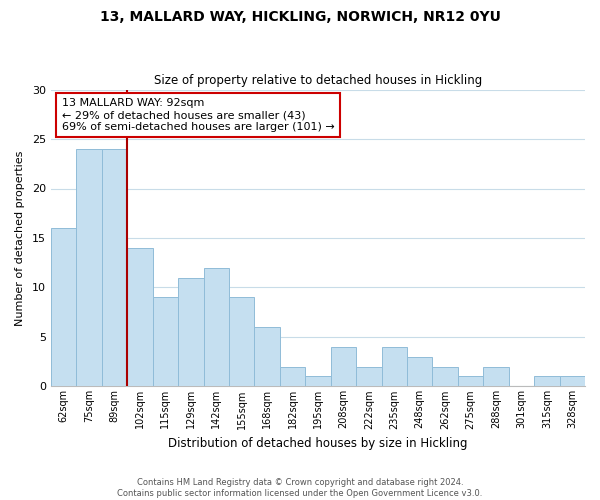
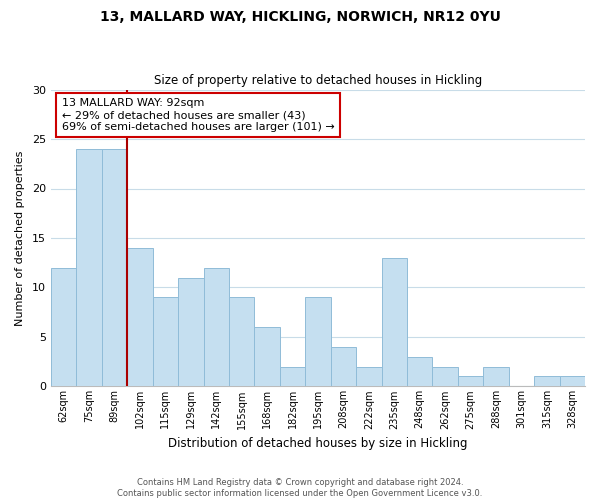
62sqm: 16 -> 12
195sqm: 1 -> 9
235sqm: 4 -> 13
